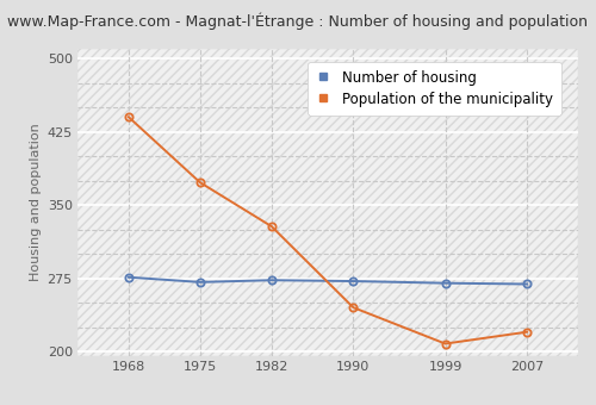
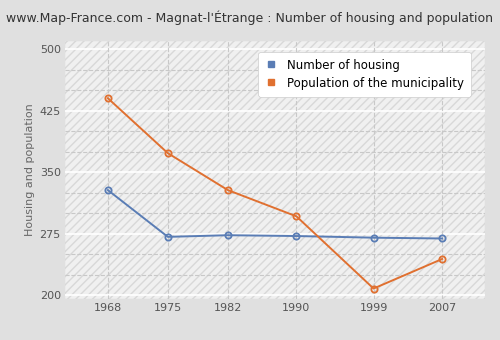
Number of housing/1968: 276 -> 328
Population of the municipality/1990: 245 -> 296
Population of the municipality/2007: 220 -> 244
